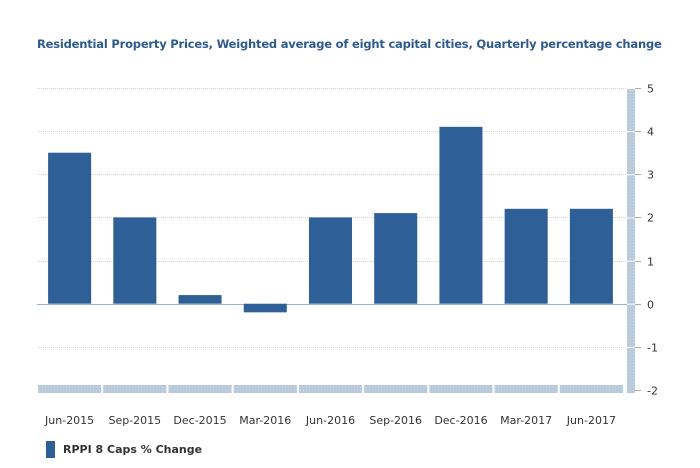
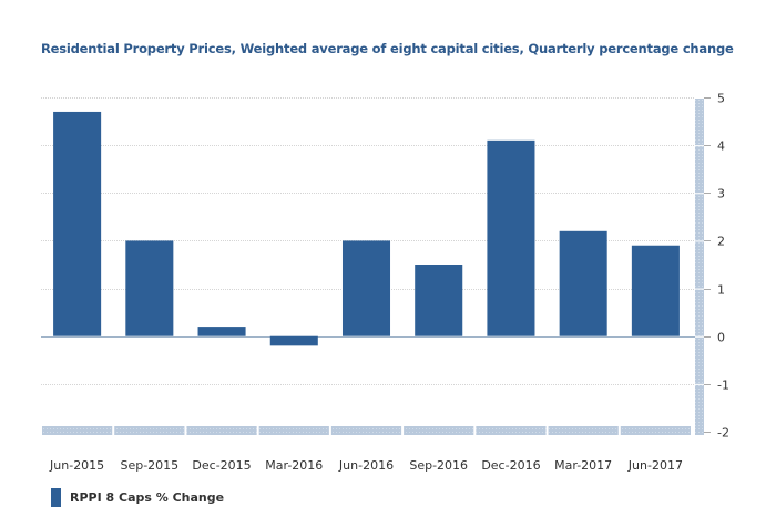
Jun-2015: 3.5 -> 4.7
Sep-2016: 2.1 -> 1.5
Jun-2017: 2.2 -> 1.9
